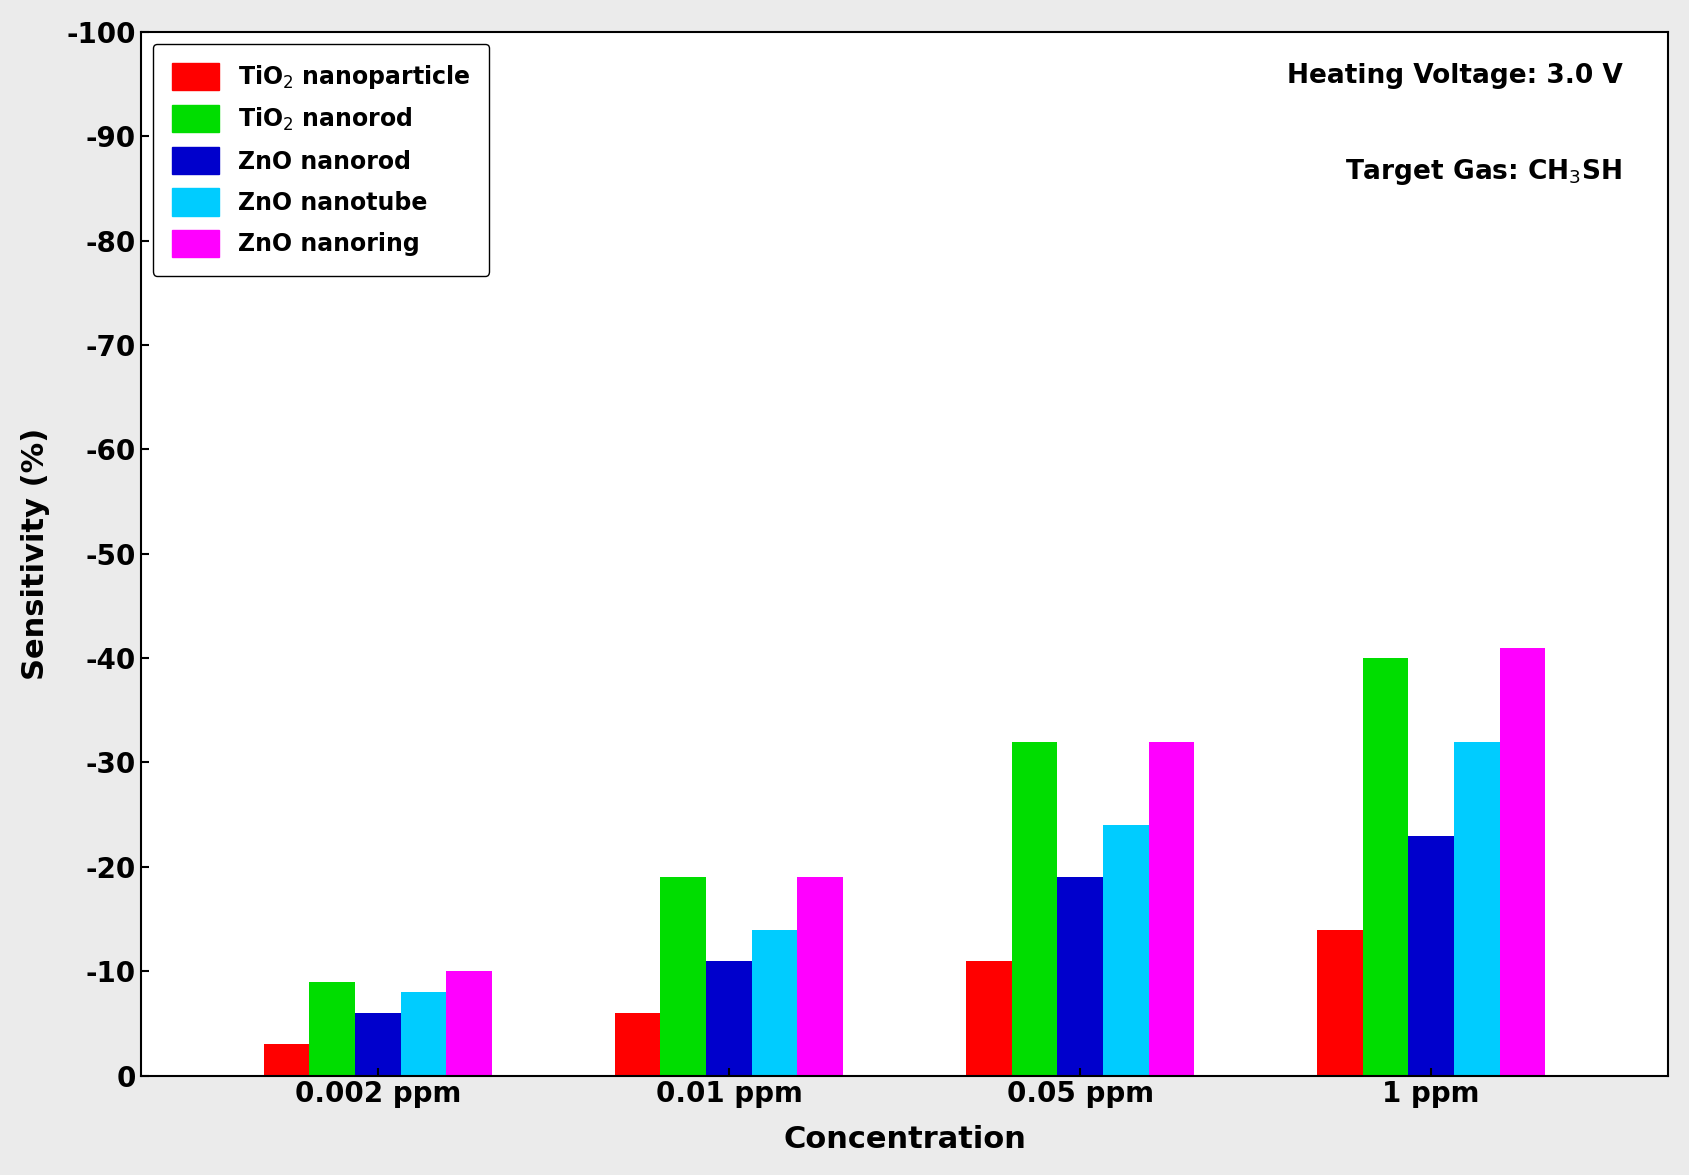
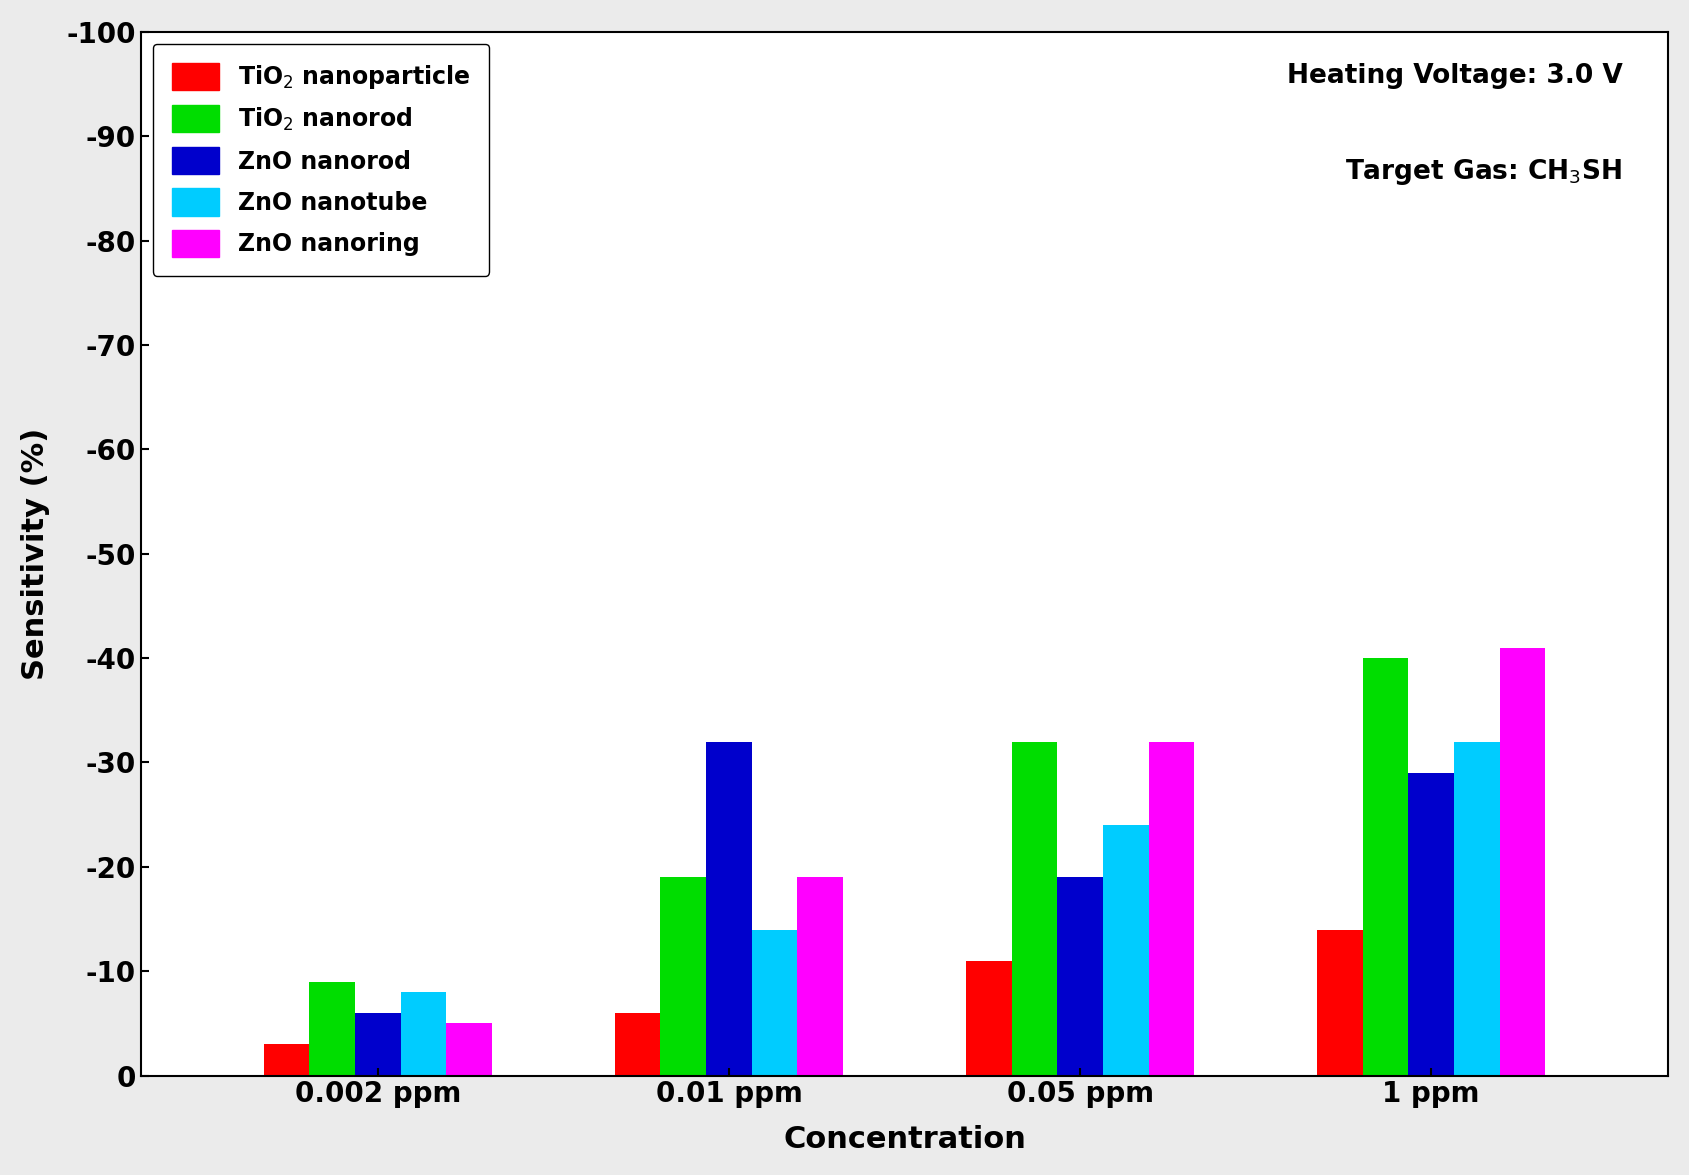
ZnO nanoring/0.002 ppm: -10 -> -5
ZnO nanorod/0.01 ppm: -11 -> -32
ZnO nanorod/1 ppm: -23 -> -29
